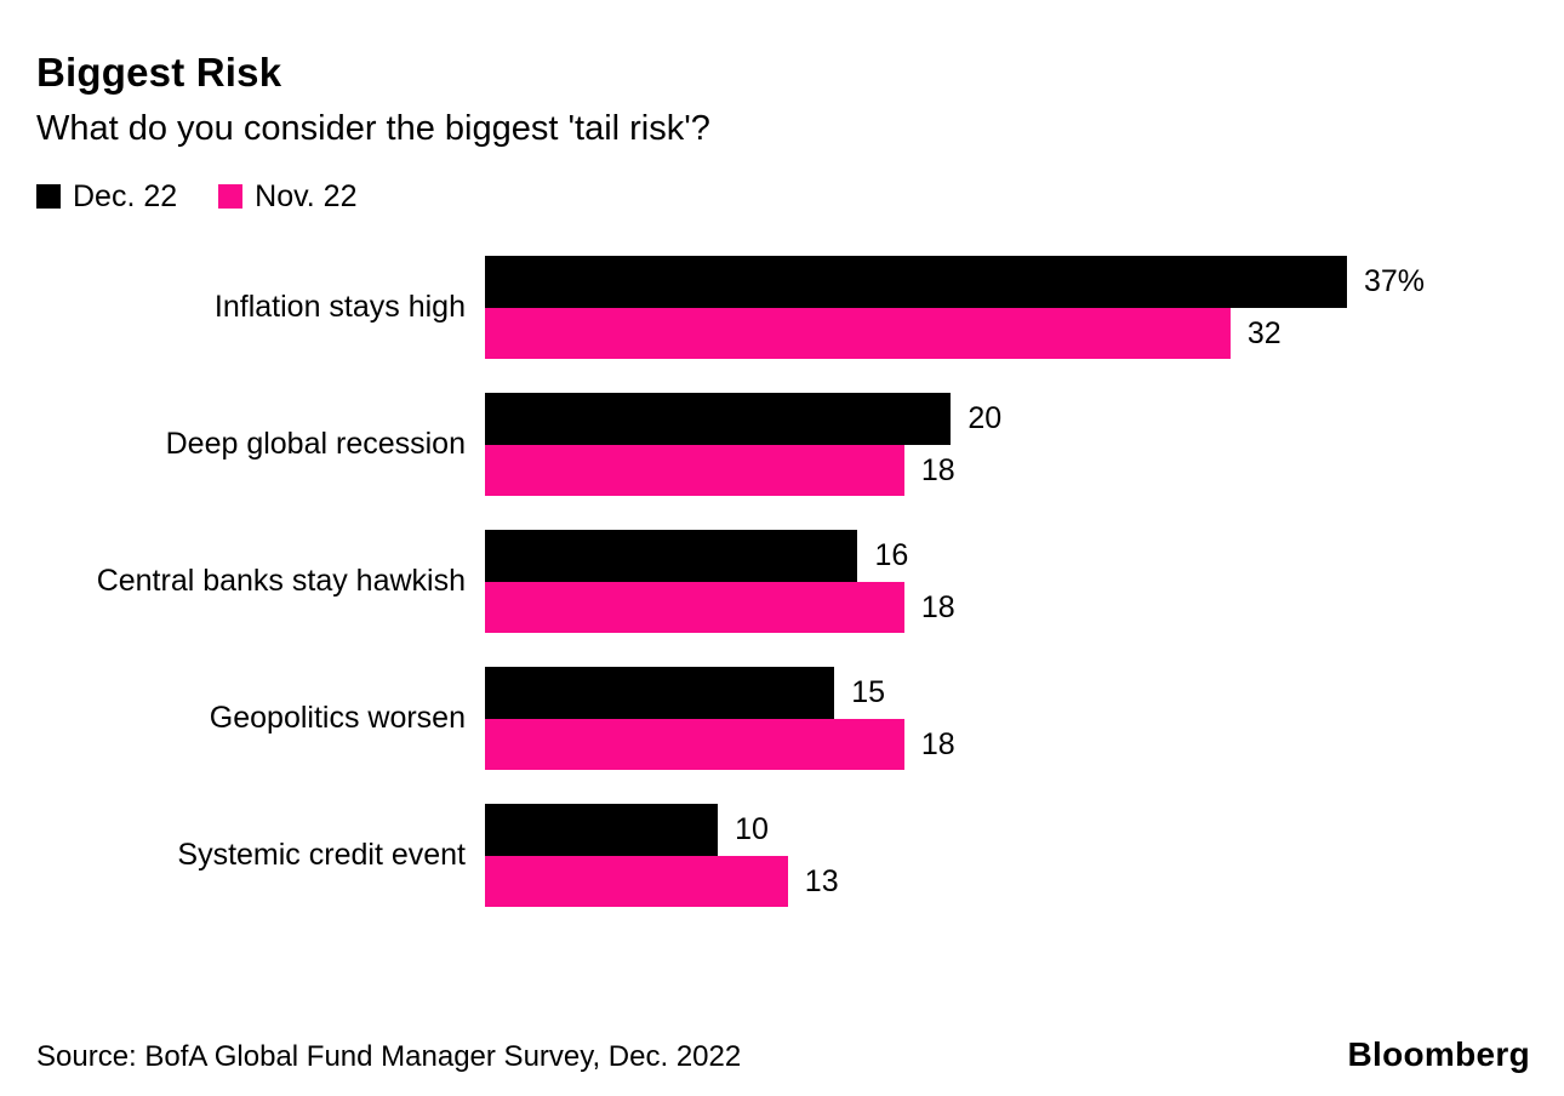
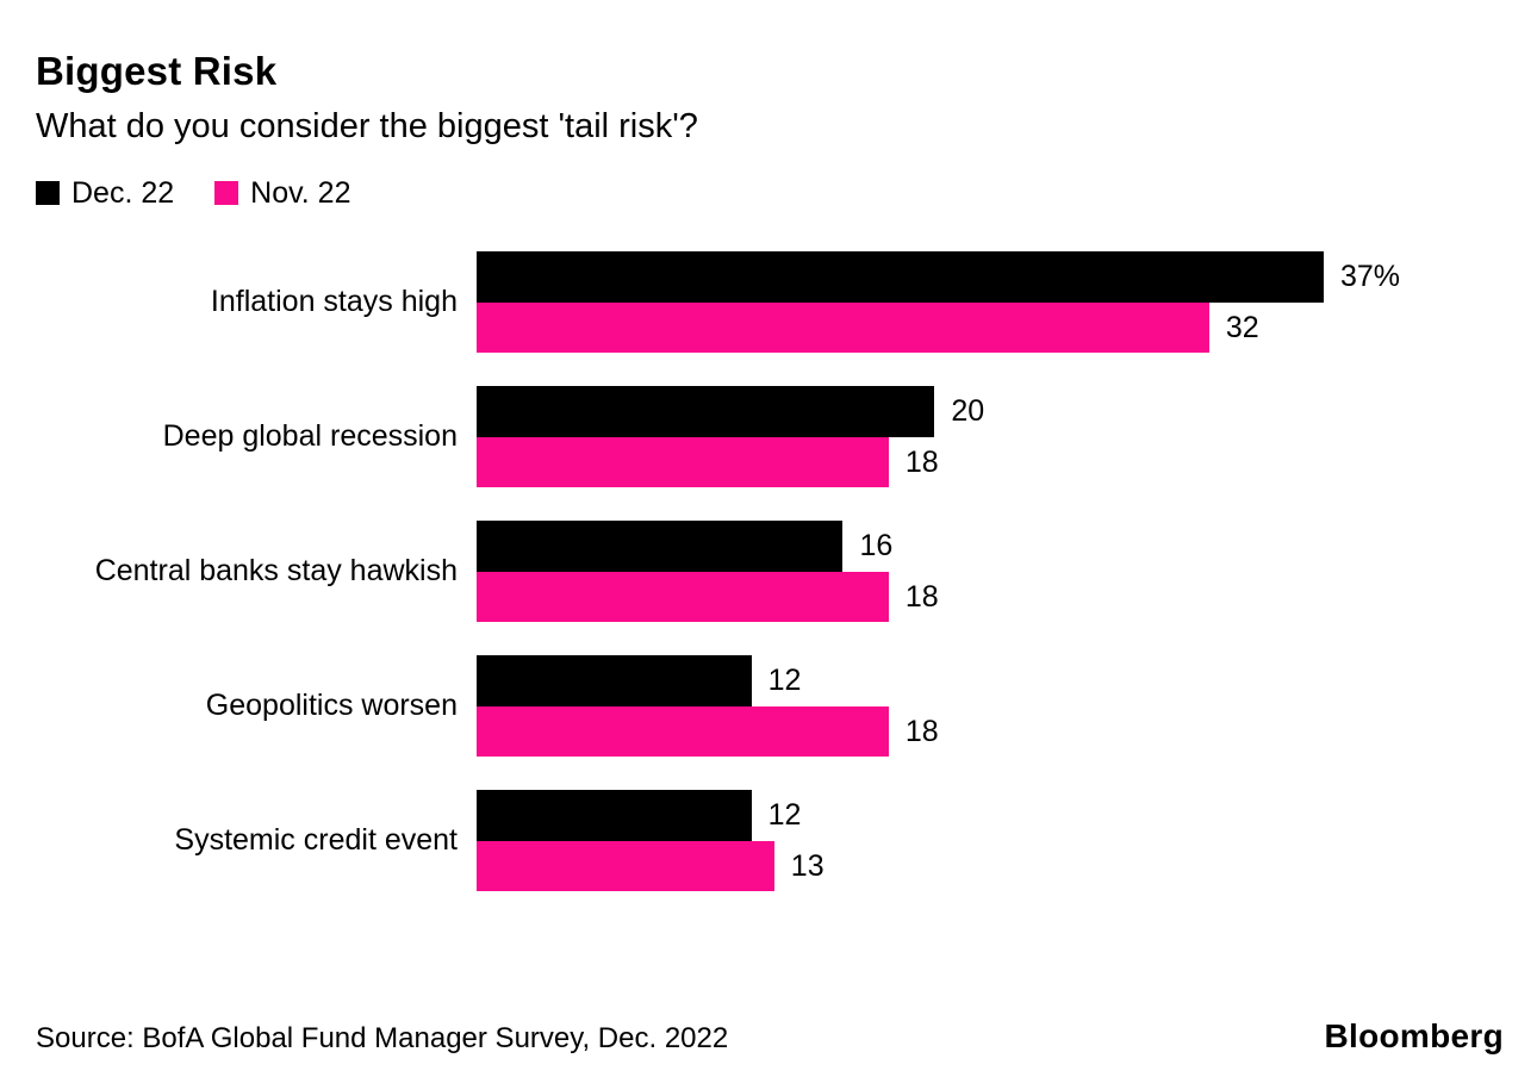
Dec. 22/Geopolitics worsen: 15 -> 12
Dec. 22/Systemic credit event: 10 -> 12
